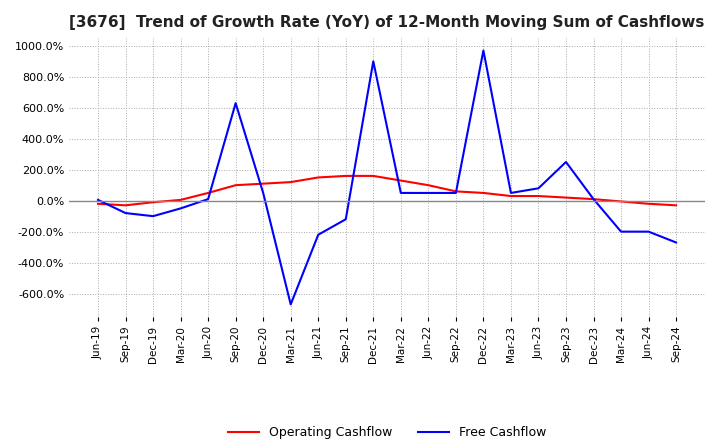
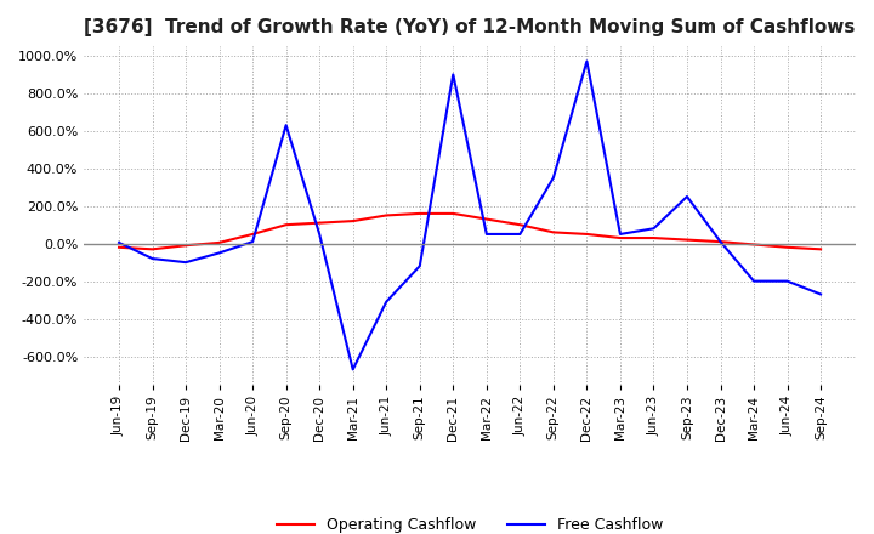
Free Cashflow/Jun-21: -220% -> -310%
Free Cashflow/Sep-22: 50% -> 350%
